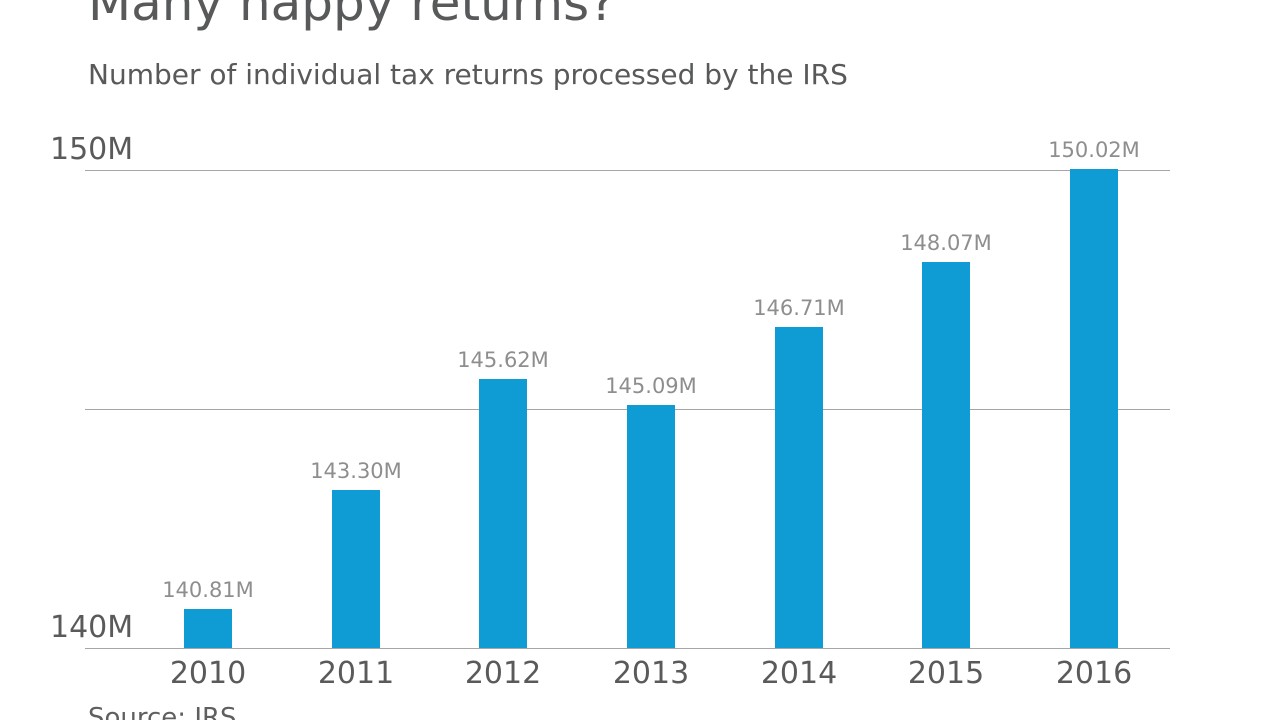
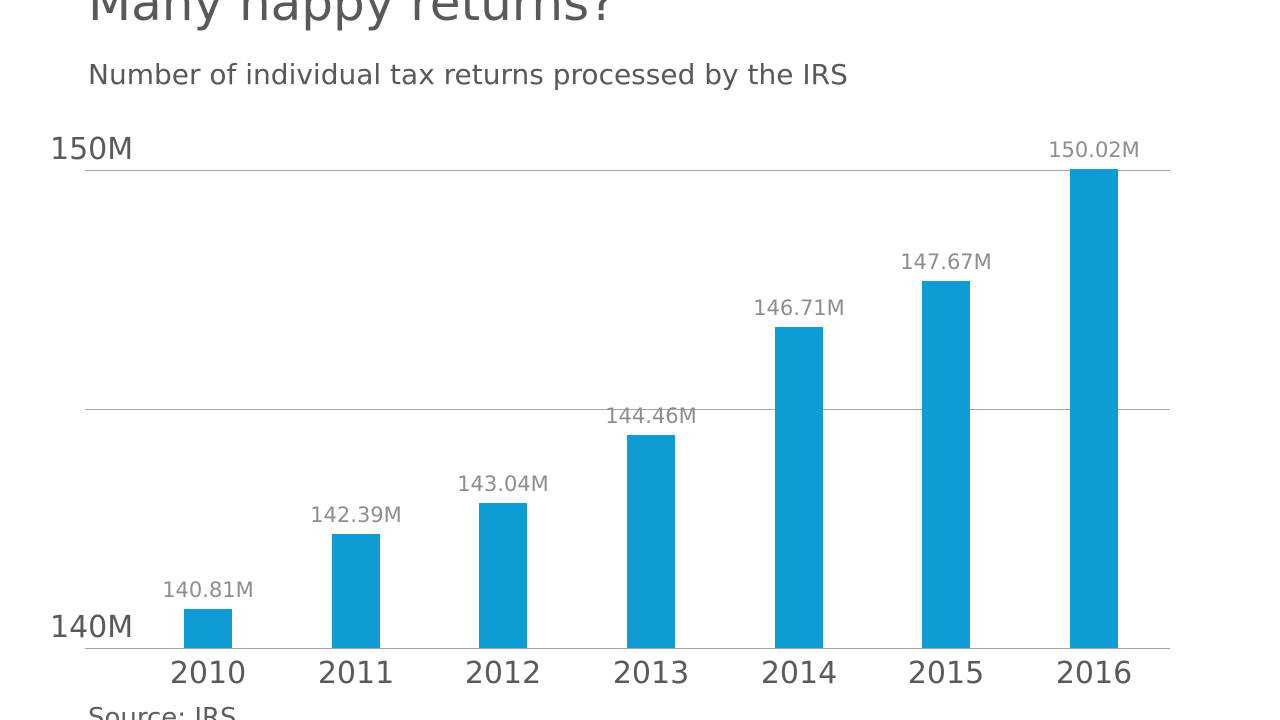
2011: 143.30M -> 142.39M
2012: 145.62M -> 143.04M
2013: 145.09M -> 144.46M
2015: 148.07M -> 147.67M
